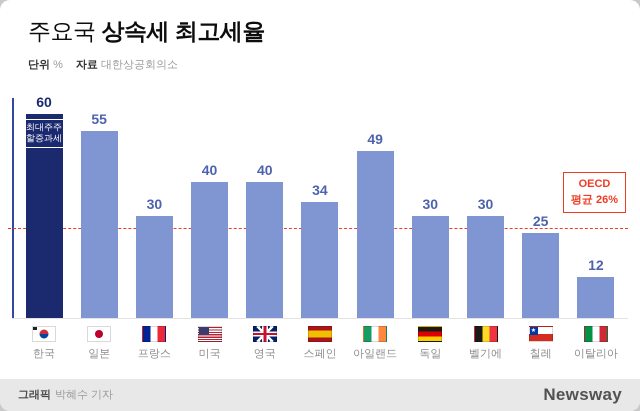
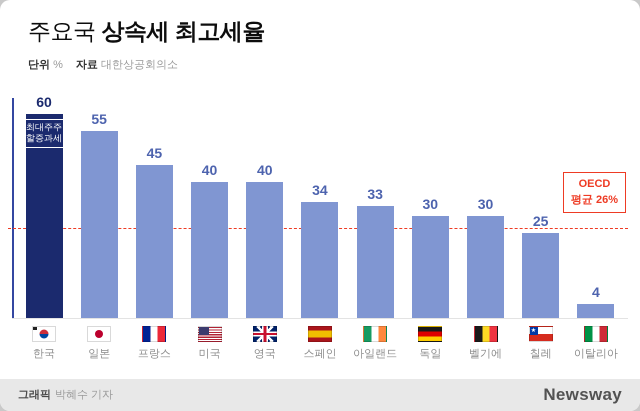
프랑스: 30 -> 45
아일랜드: 49 -> 33
이탈리아: 12 -> 4
